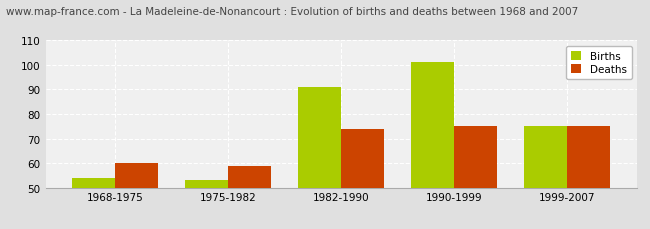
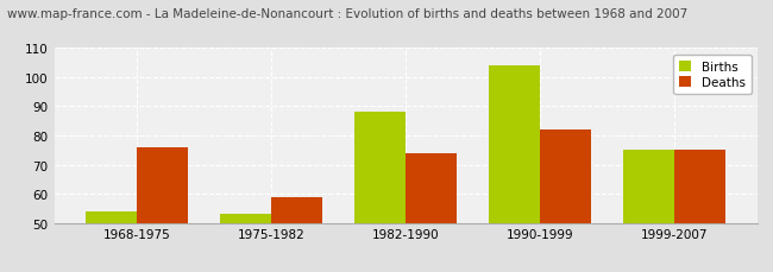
Deaths/1968-1975: 60 -> 76
Births/1982-1990: 91 -> 88
Births/1990-1999: 101 -> 104
Deaths/1990-1999: 75 -> 82
